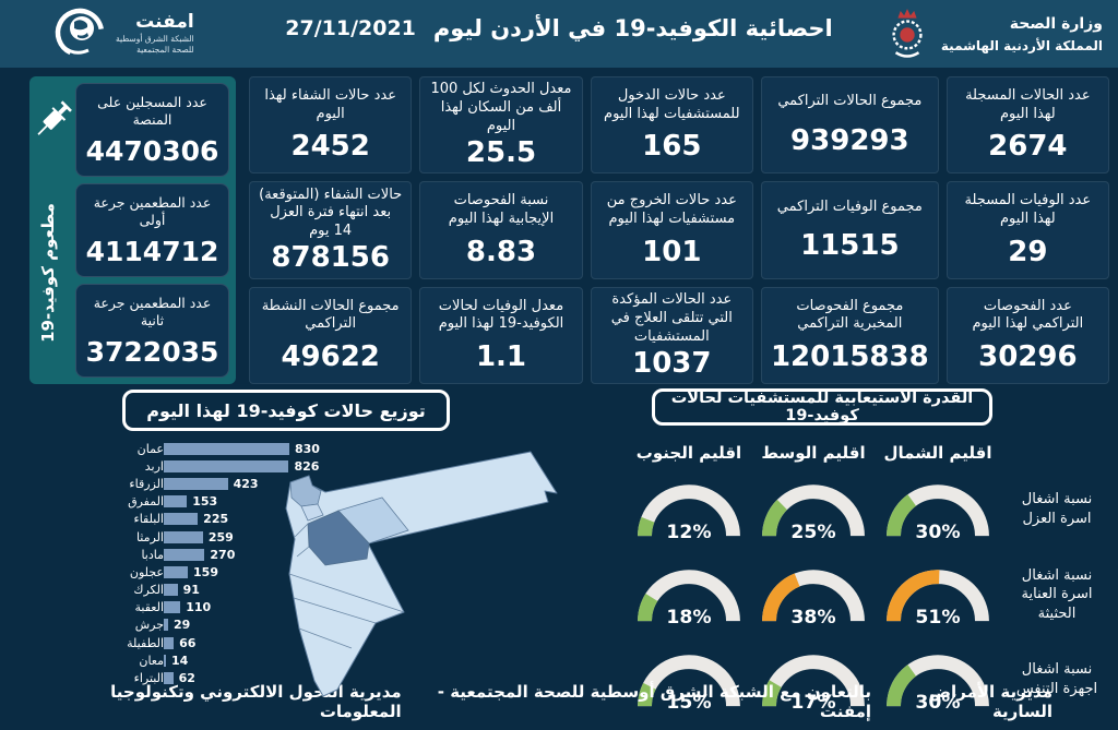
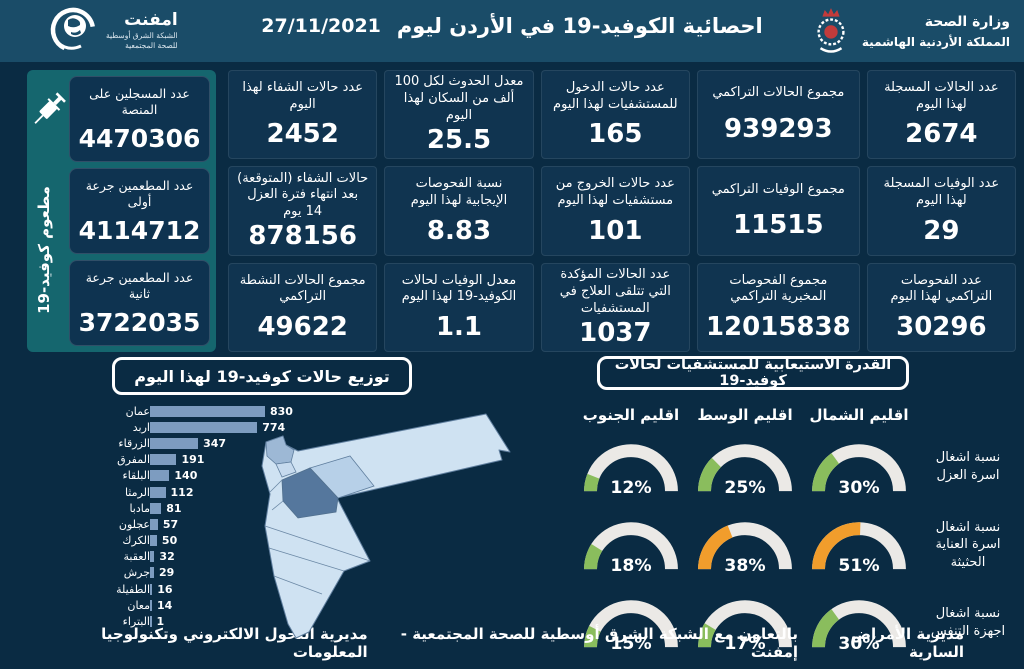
توزيع حالات كوفيد-19 لهذا اليوم/اربد: 826 -> 774
توزيع حالات كوفيد-19 لهذا اليوم/الزرقاء: 423 -> 347
توزيع حالات كوفيد-19 لهذا اليوم/المفرق: 153 -> 191
توزيع حالات كوفيد-19 لهذا اليوم/البلقاء: 225 -> 140
توزيع حالات كوفيد-19 لهذا اليوم/الرمثا: 259 -> 112
توزيع حالات كوفيد-19 لهذا اليوم/مادبا: 270 -> 81
توزيع حالات كوفيد-19 لهذا اليوم/عجلون: 159 -> 57
توزيع حالات كوفيد-19 لهذا اليوم/الكرك: 91 -> 50
توزيع حالات كوفيد-19 لهذا اليوم/العقبة: 110 -> 32
توزيع حالات كوفيد-19 لهذا اليوم/الطفيلة: 66 -> 16
توزيع حالات كوفيد-19 لهذا اليوم/البتراء: 62 -> 1
